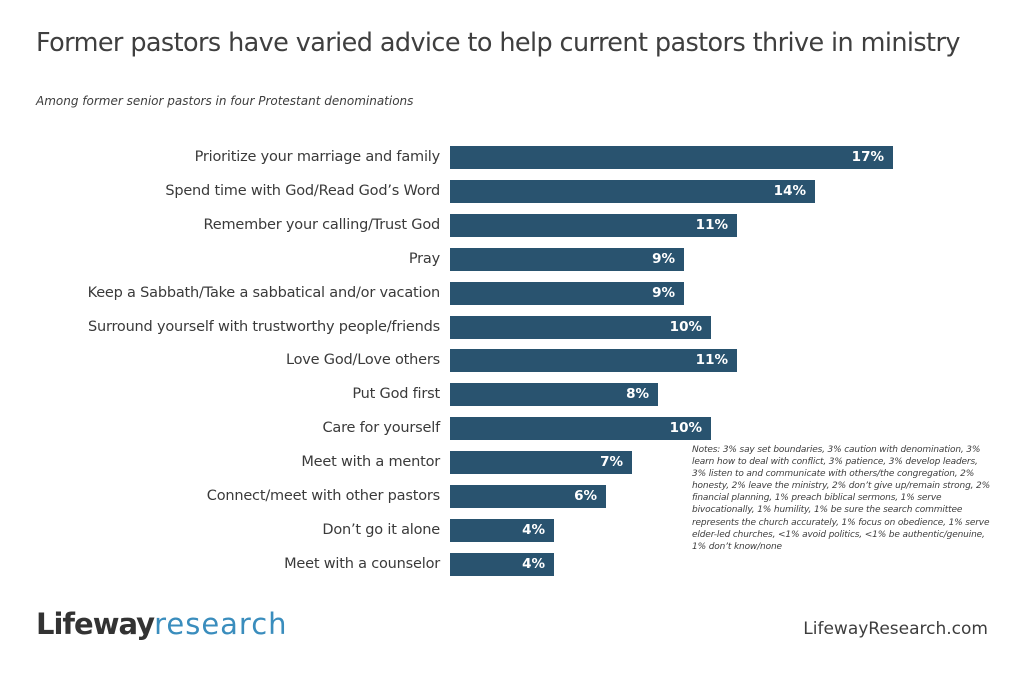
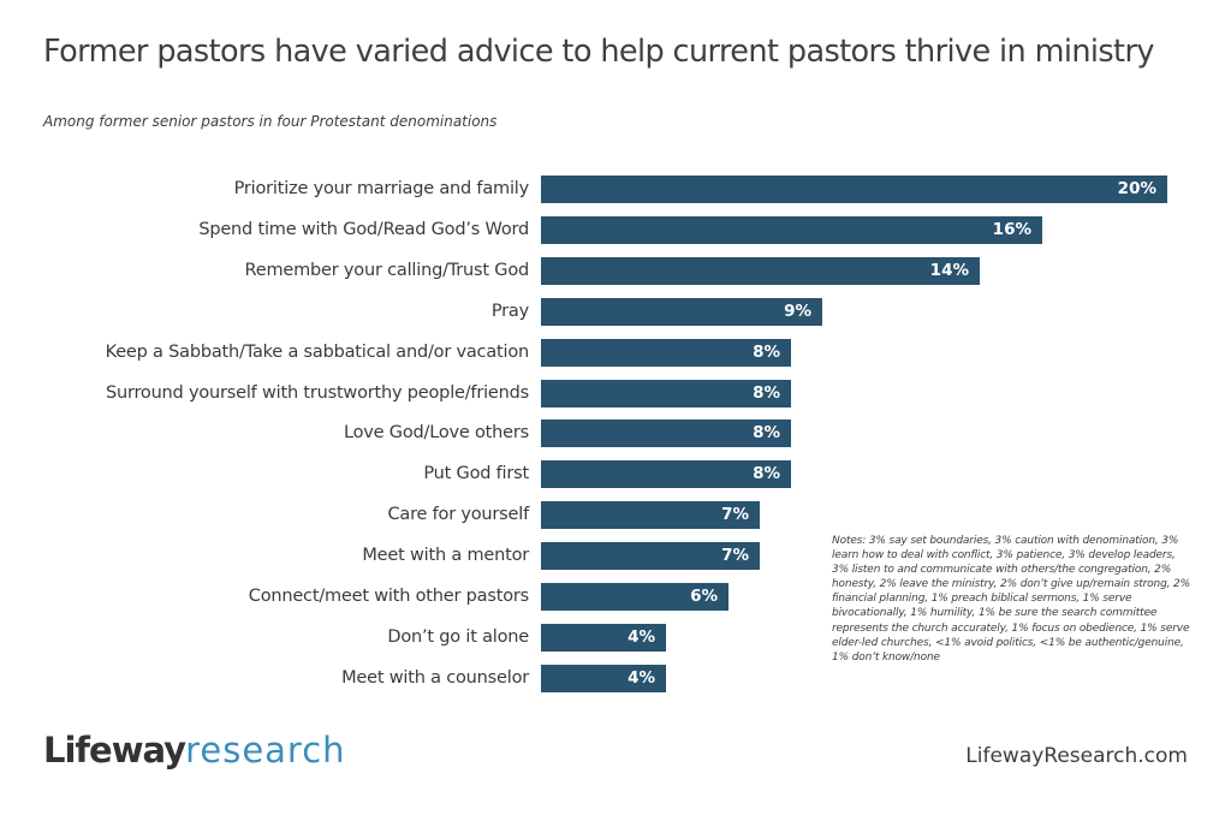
Prioritize your marriage and family: 17% -> 20%
Spend time with God/Read God’s Word: 14% -> 16%
Remember your calling/Trust God: 11% -> 14%
Keep a Sabbath/Take a sabbatical and/or vacation: 9% -> 8%
Surround yourself with trustworthy people/friends: 10% -> 8%
Love God/Love others: 11% -> 8%
Care for yourself: 10% -> 7%
